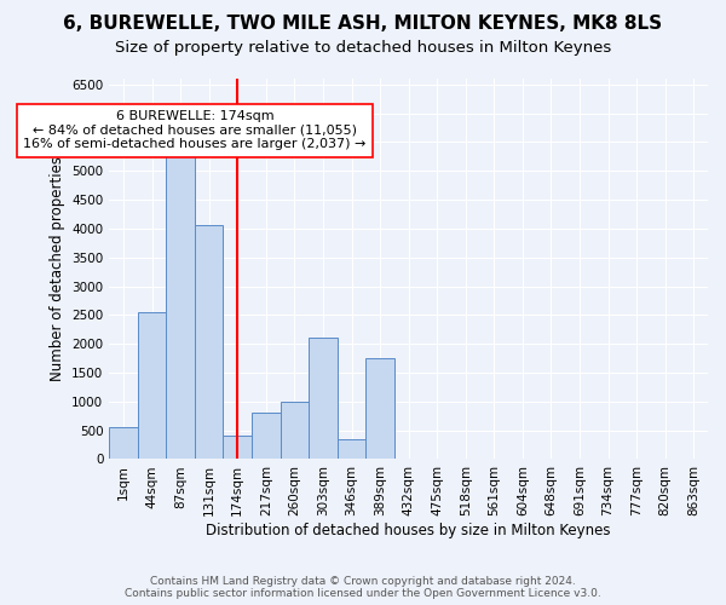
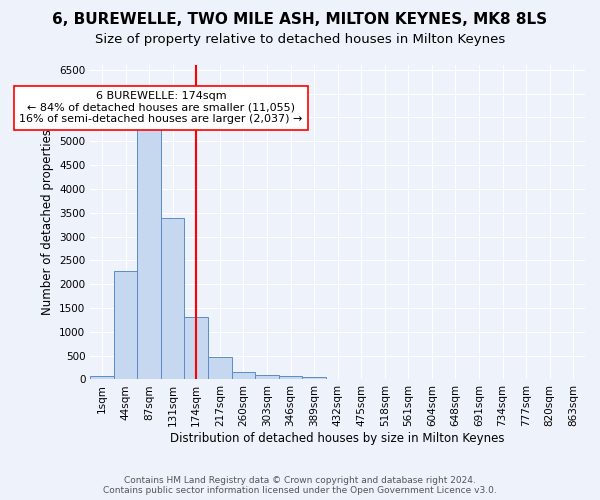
1sqm: 550 -> 70
44sqm: 2550 -> 2270
131sqm: 4050 -> 3380
174sqm: 400 -> 1310
217sqm: 800 -> 480
260sqm: 1000 -> 160
303sqm: 2100 -> 100
346sqm: 350 -> 80
389sqm: 1750 -> 60
